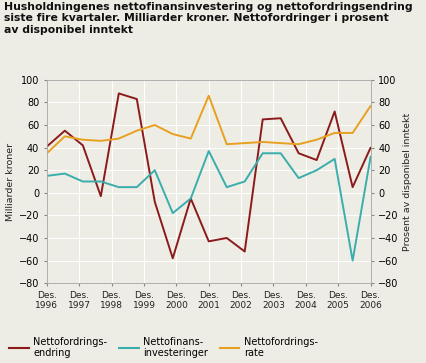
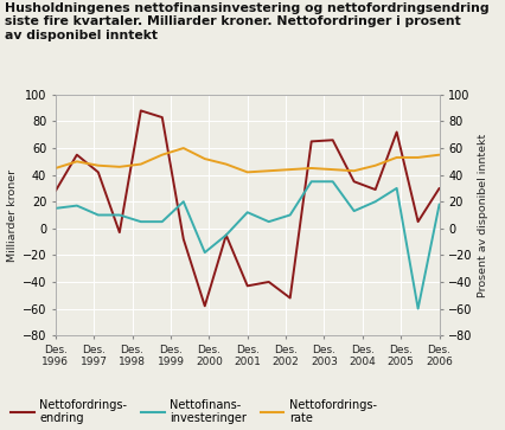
Nettofordrings- endring/Des. 1996: 41 -> 28
Nettofordrings- rate/Des. 1996: 35 -> 45
Nettofinans- investeringer/Des. 2001: 37 -> 12
Nettofordrings- rate/Des. 2001: 86 -> 42
Nettofordrings- endring/Des. 2006: 40 -> 30
Nettofinans- investeringer/Des. 2006: 32 -> 18
Nettofordrings- rate/Des. 2006: 77 -> 55
